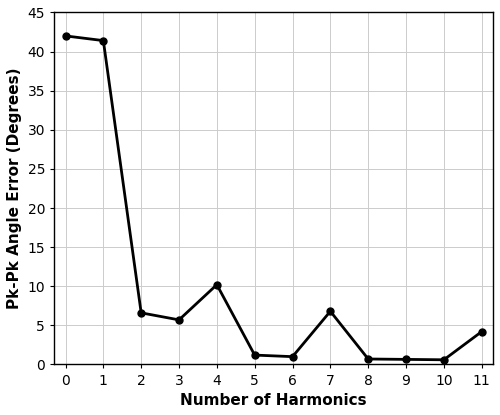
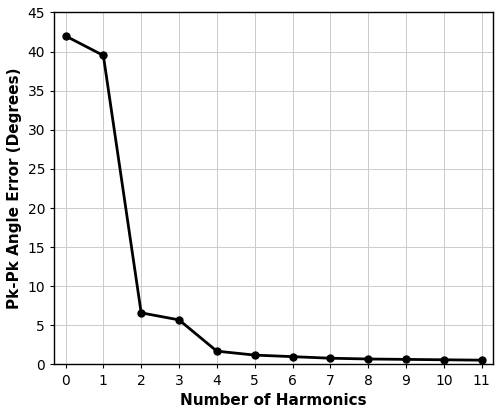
1: 41.4 -> 39.5
4: 10.2 -> 1.7
7: 6.8 -> 0.8
11: 4.2 -> 0.6
